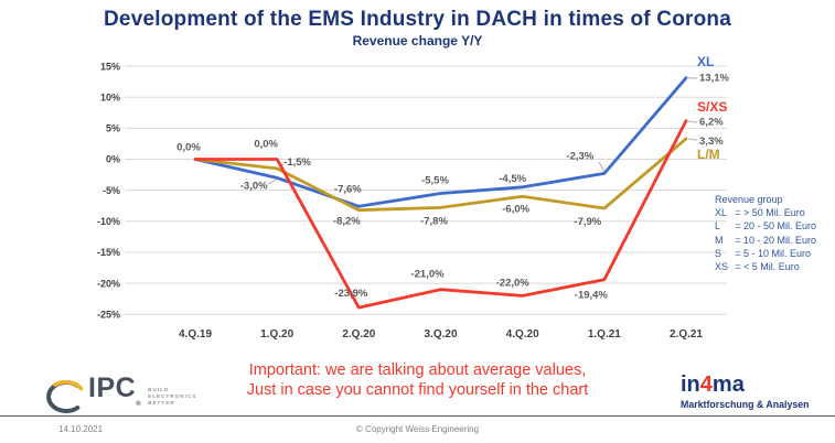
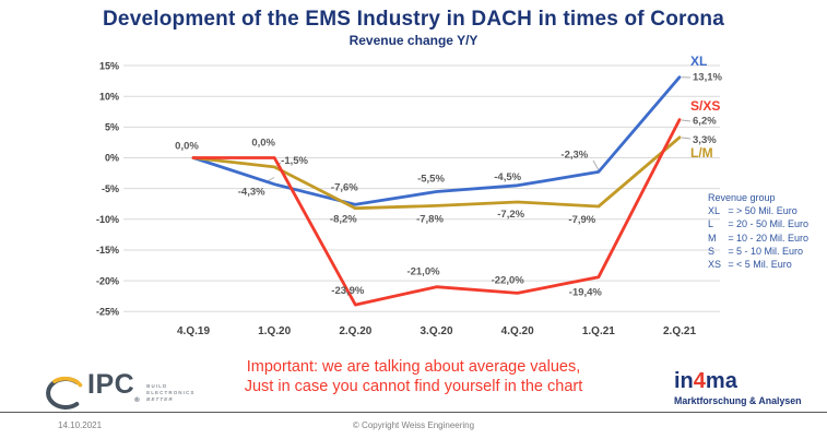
XL/1.Q.20: -3,0% -> -4,3%
L/M/4.Q.20: -6,0% -> -7,2%
